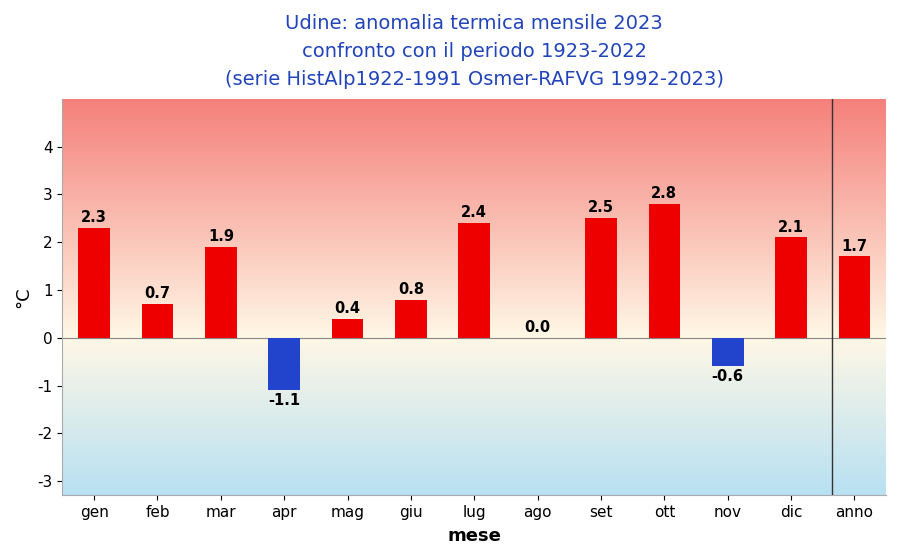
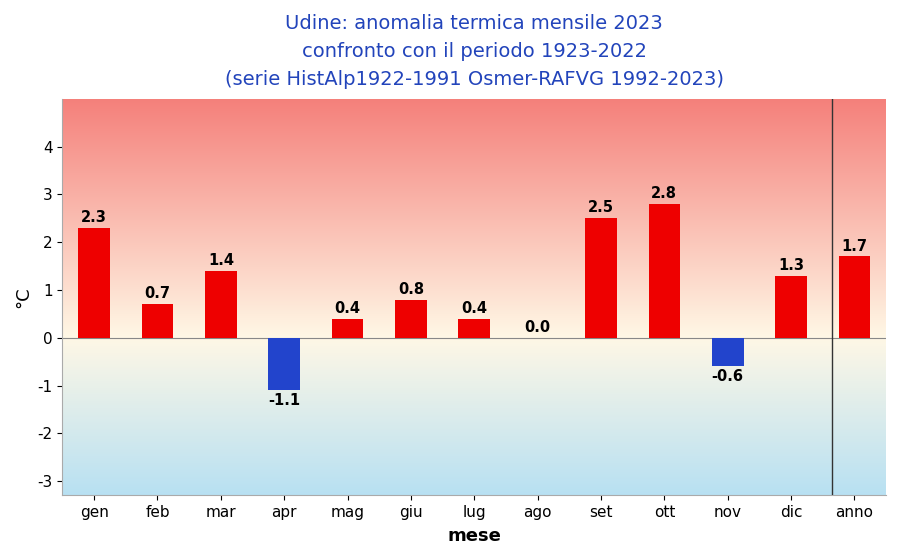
mar: 1.9 -> 1.4
lug: 2.4 -> 0.4
dic: 2.1 -> 1.3
